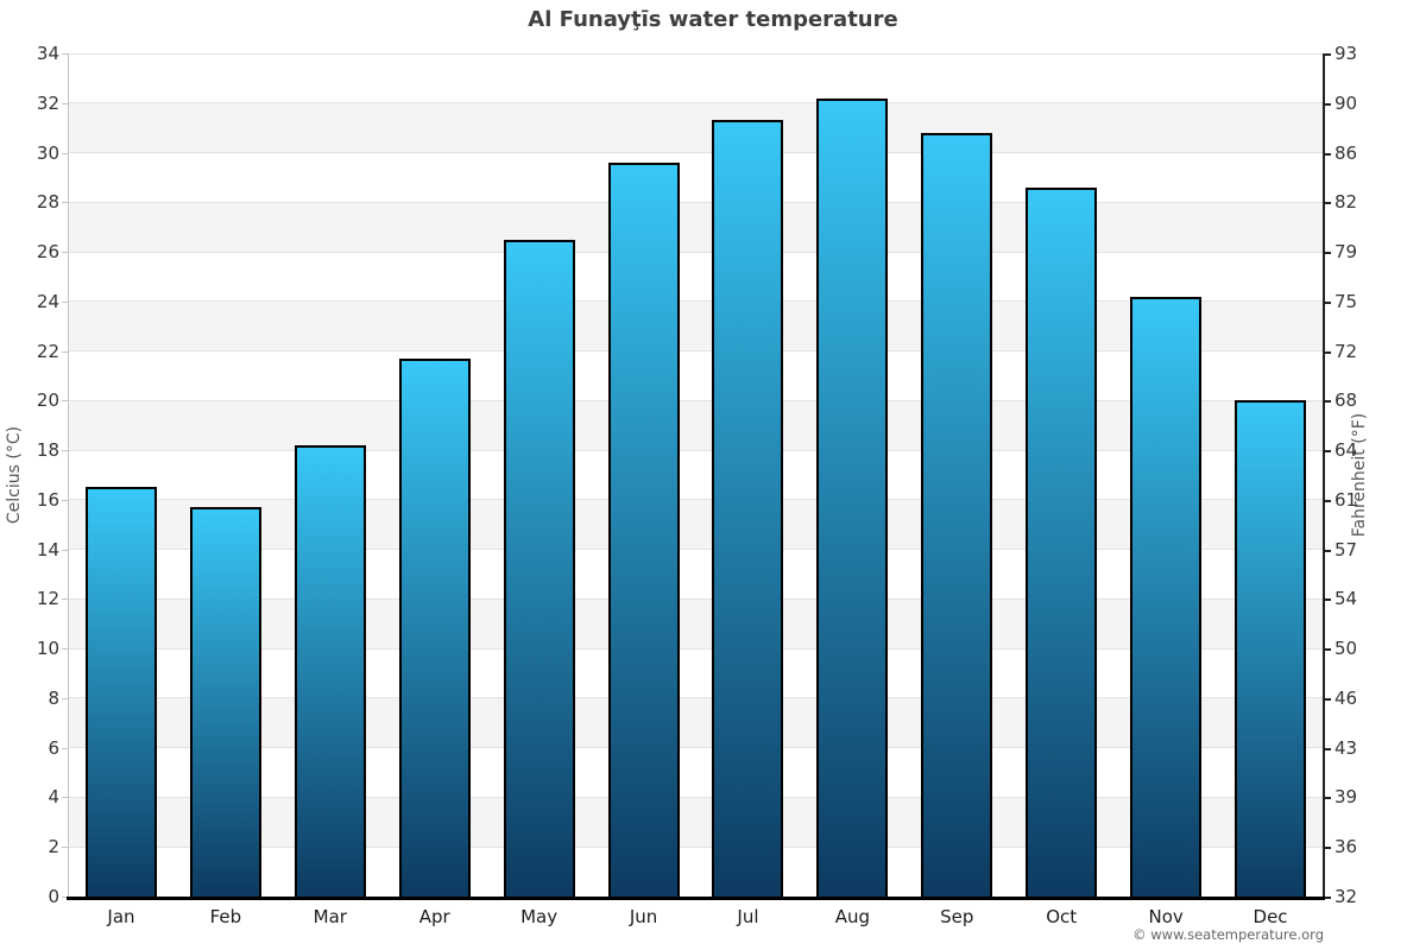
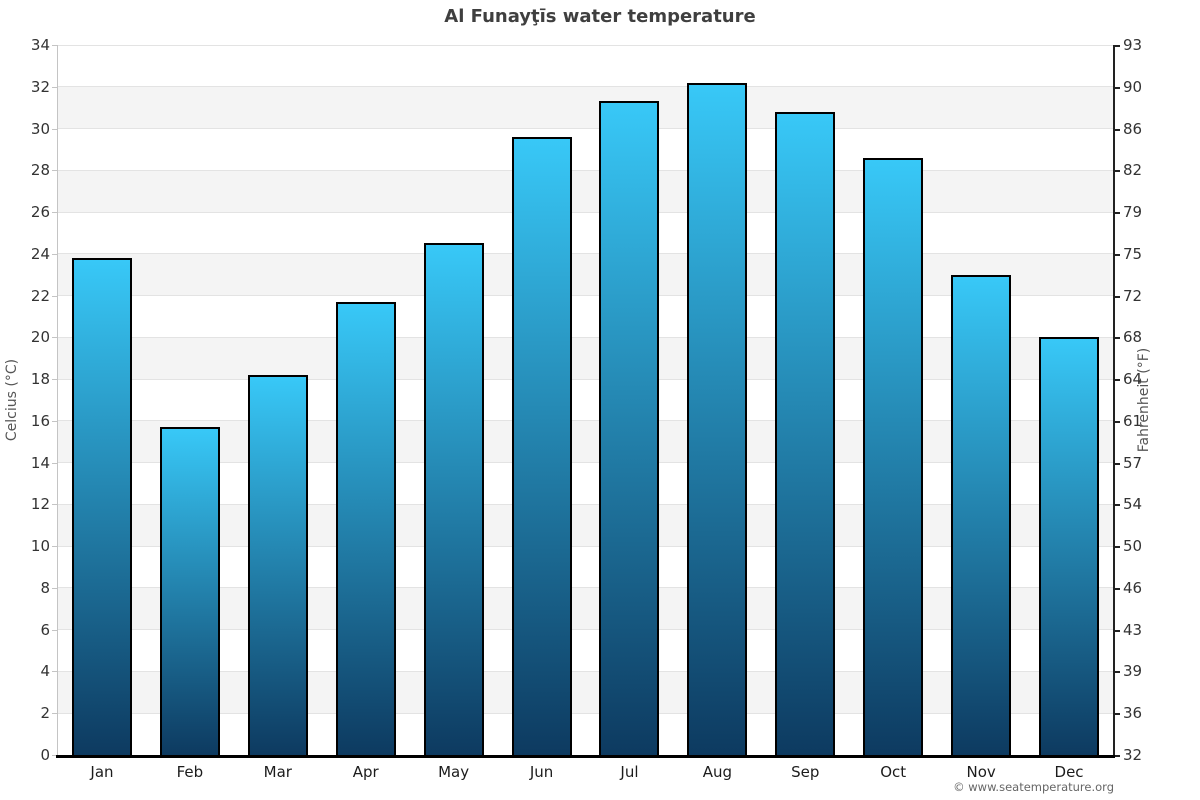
Jan: 16.5 -> 23.8
May: 26.5 -> 24.5
Nov: 24.2 -> 23.0
